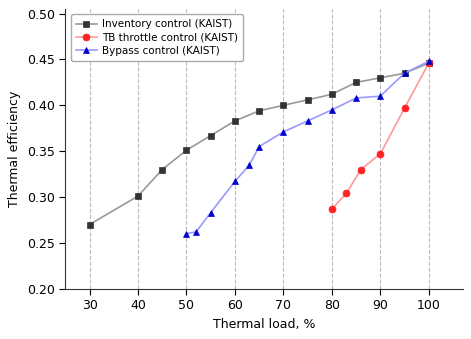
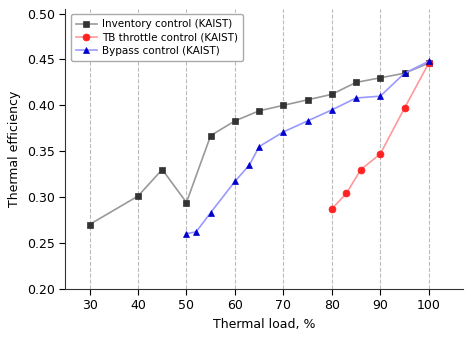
Inventory control (KAIST)/50: 0.351 -> 0.294
